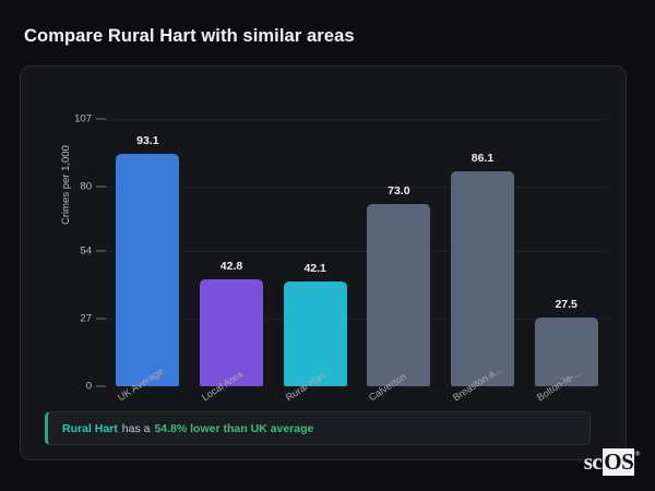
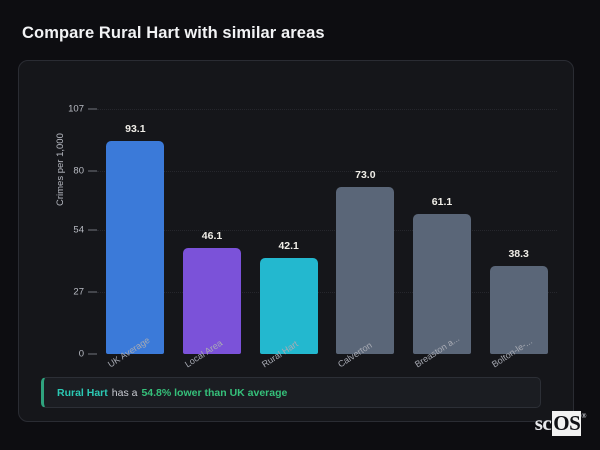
Local Area: 42.8 -> 46.1
Breaston a...: 86.1 -> 61.1
Bolton-le-...: 27.5 -> 38.3
